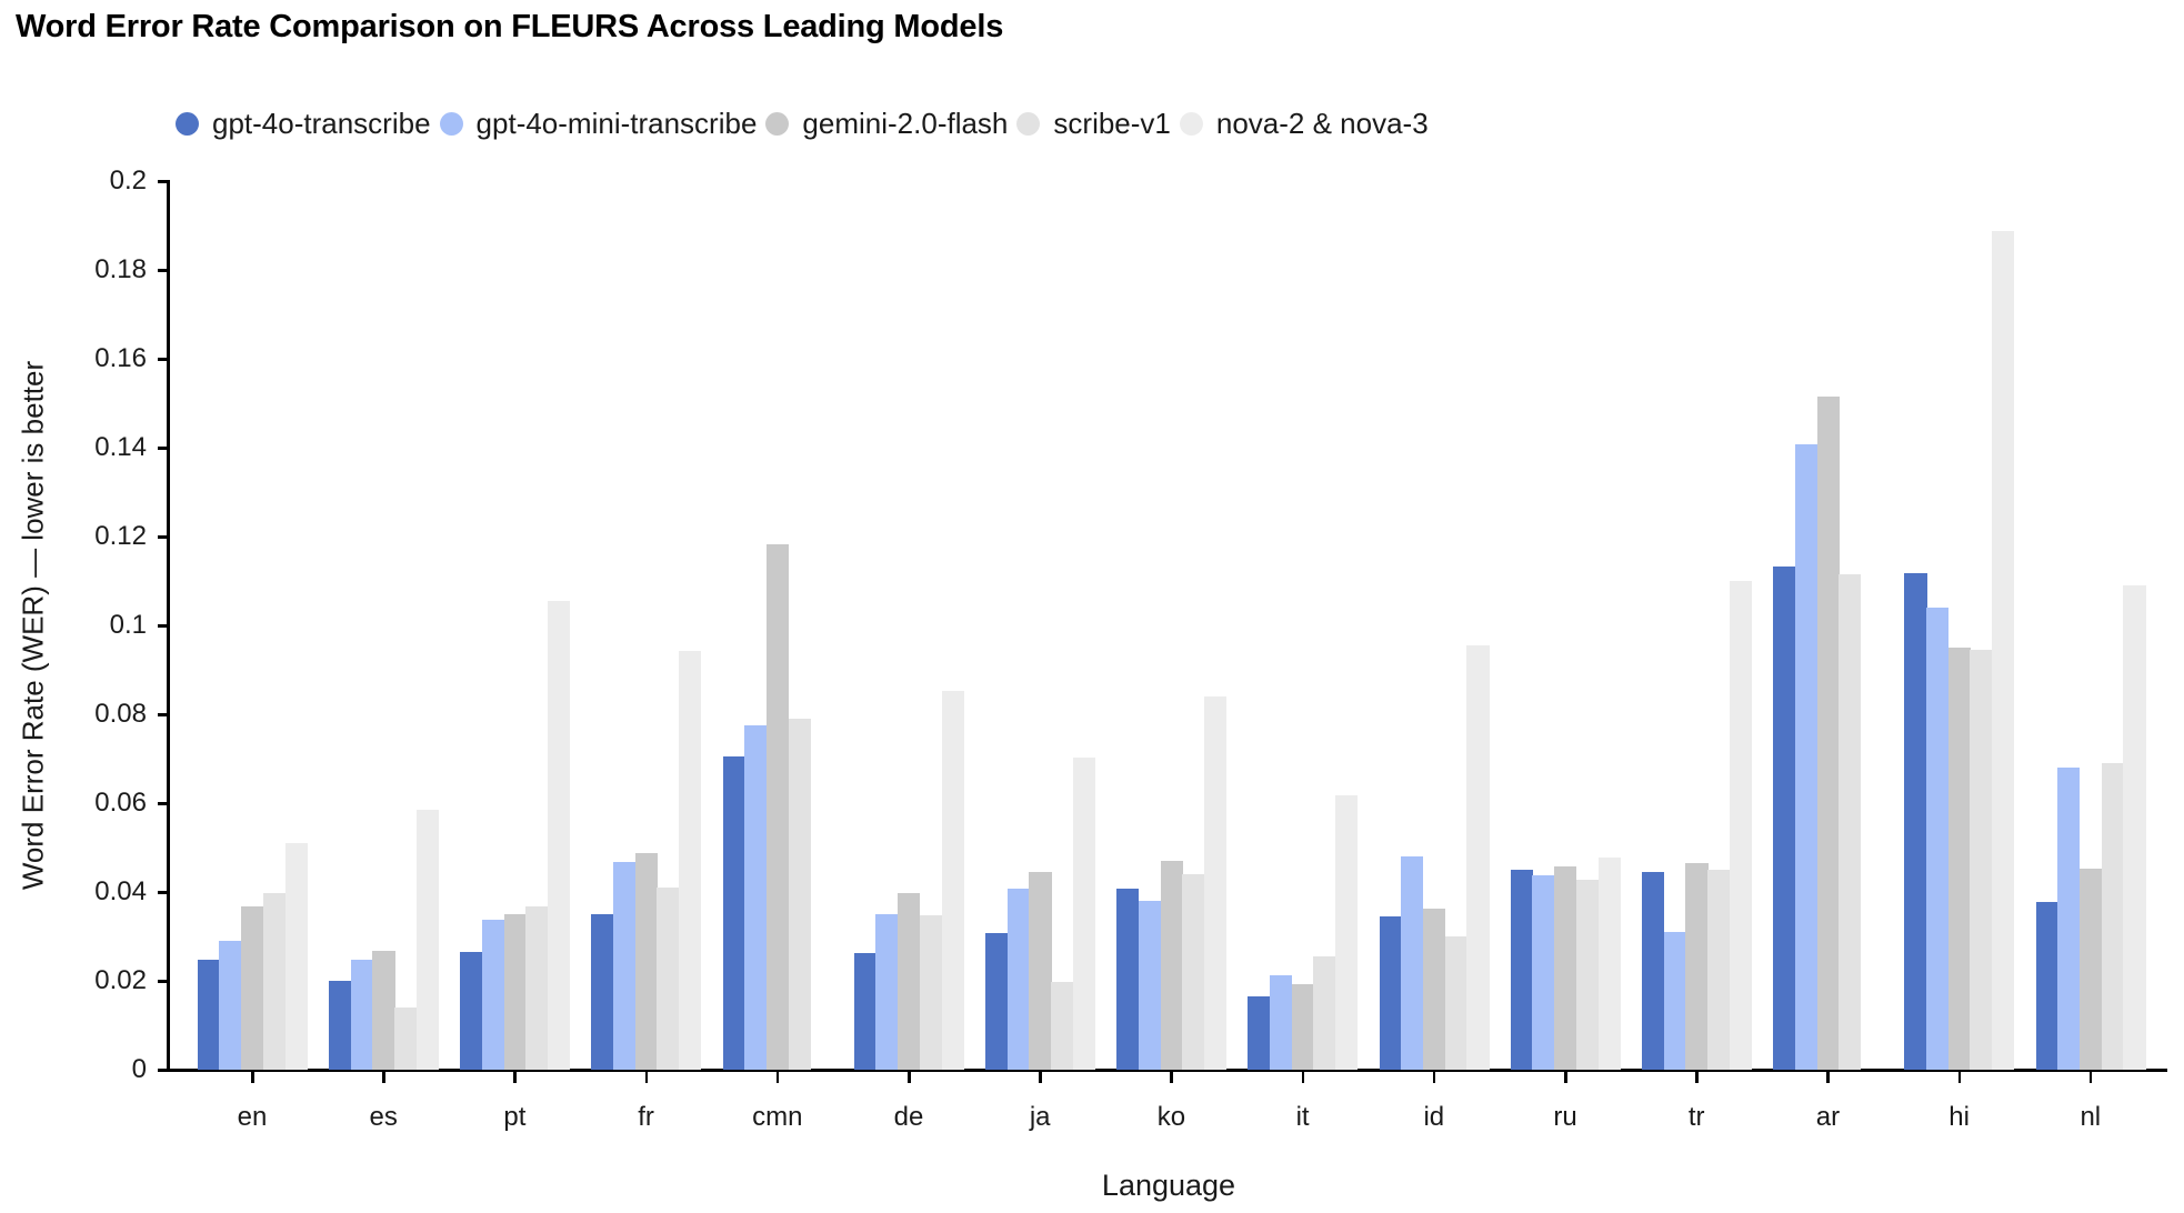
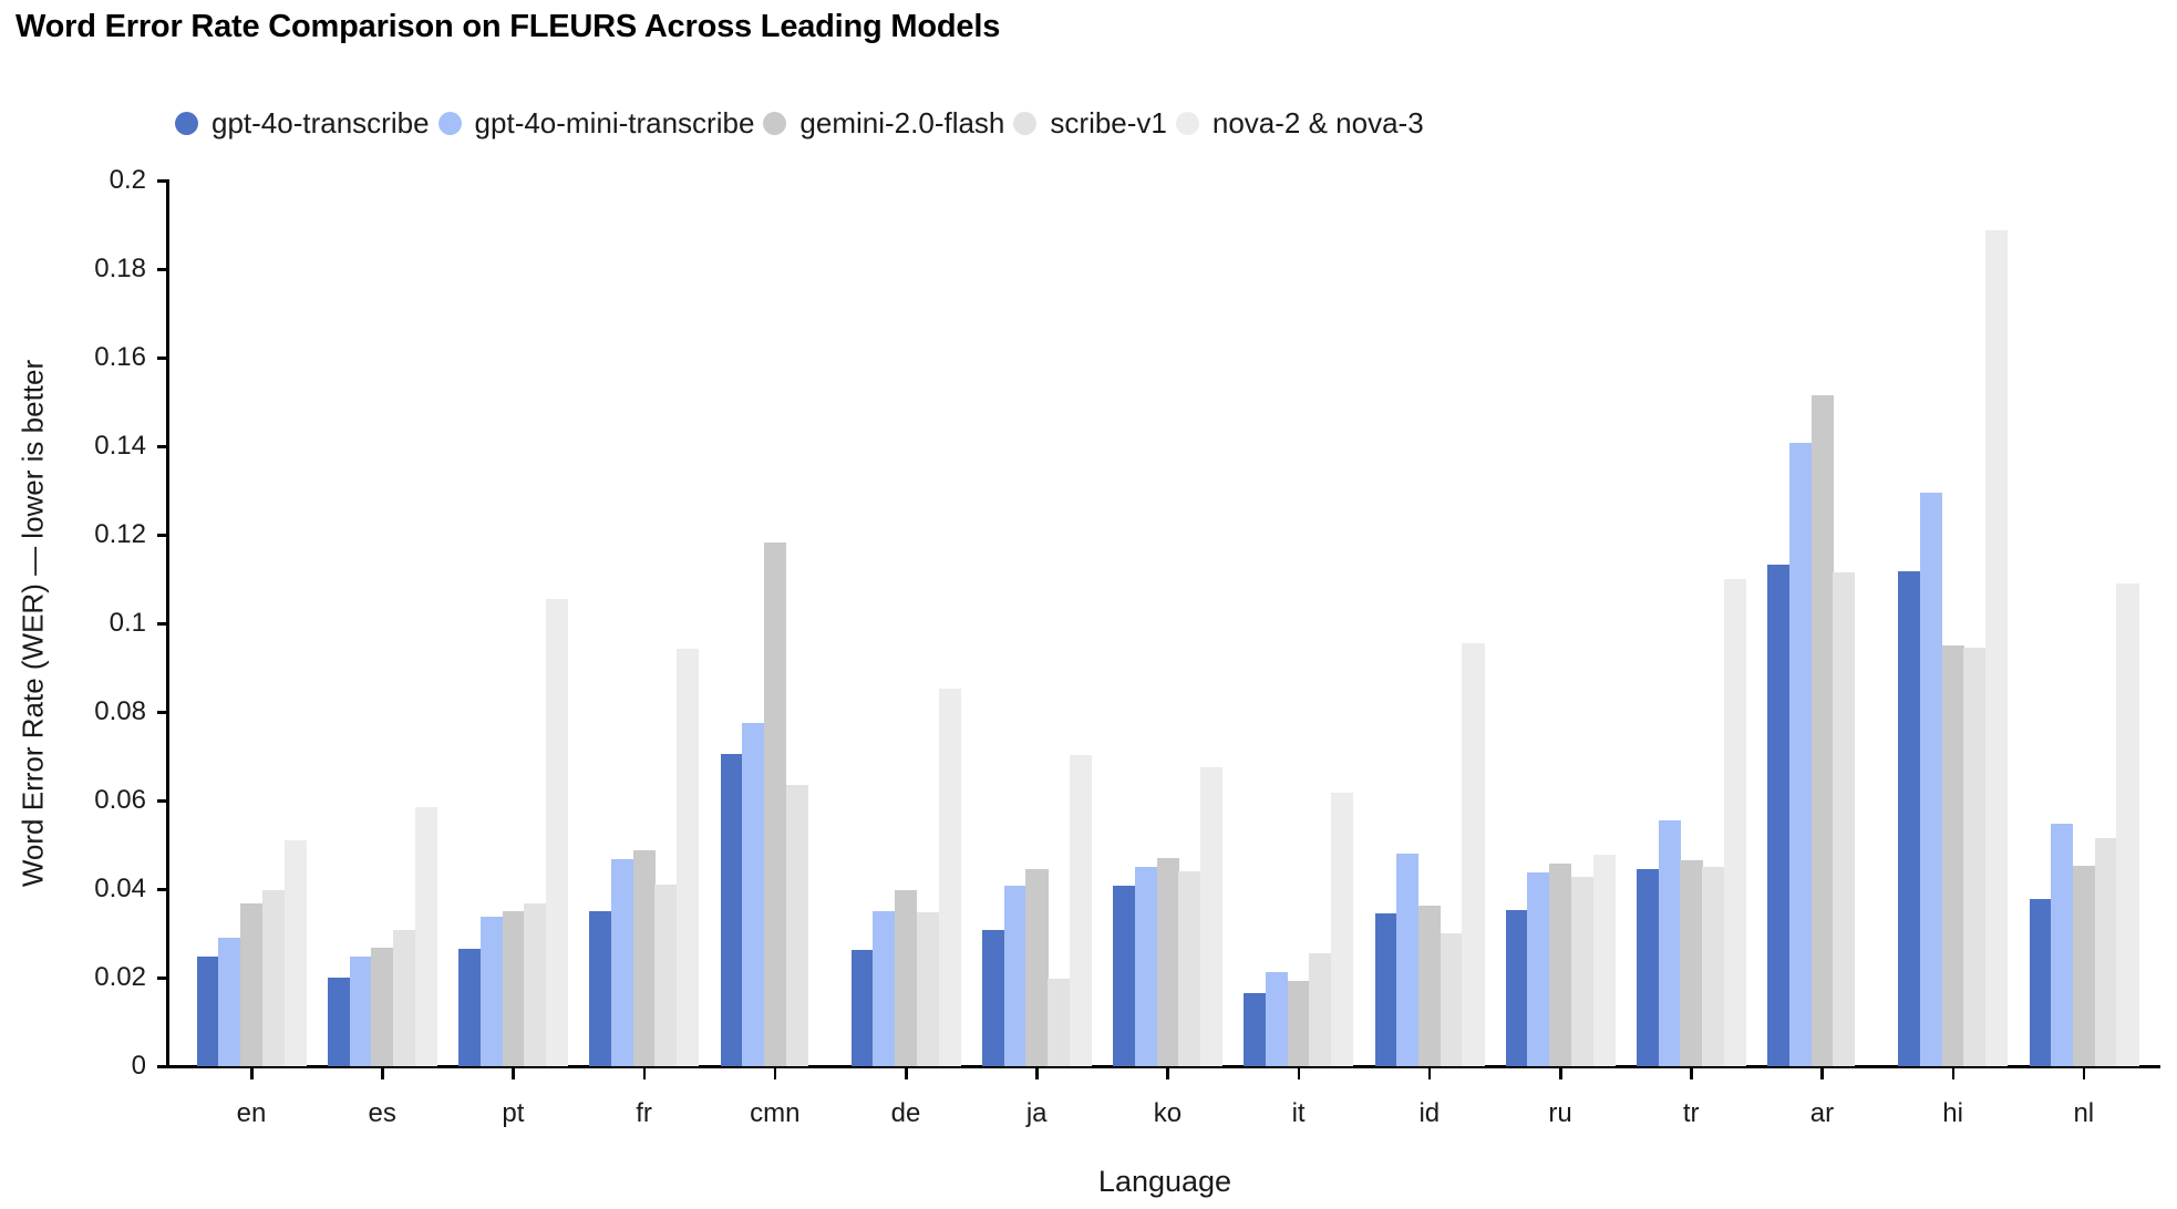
scribe-v1/es: 0.014 -> 0.031
scribe-v1/cmn: 0.079 -> 0.063
gpt-4o-mini-transcribe/ko: 0.038 -> 0.045
nova-2 & nova-3/ko: 0.084 -> 0.067
gpt-4o-transcribe/ru: 0.045 -> 0.035
gpt-4o-mini-transcribe/tr: 0.031 -> 0.056
gpt-4o-mini-transcribe/hi: 0.104 -> 0.130
gpt-4o-mini-transcribe/nl: 0.068 -> 0.055
scribe-v1/nl: 0.069 -> 0.052
